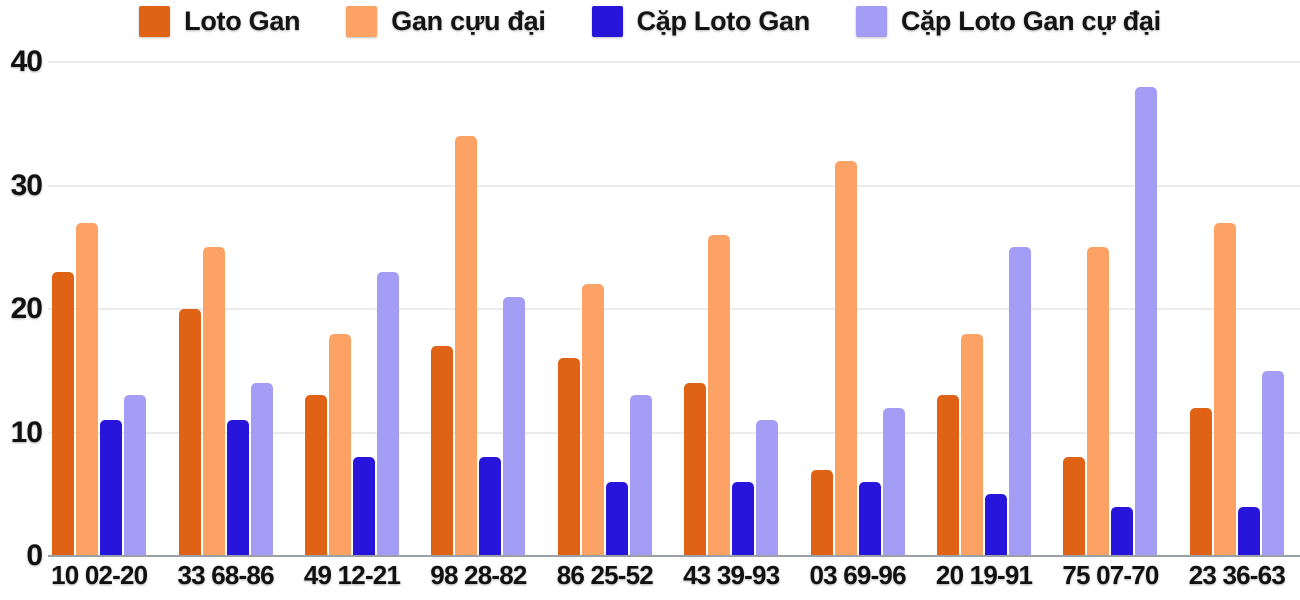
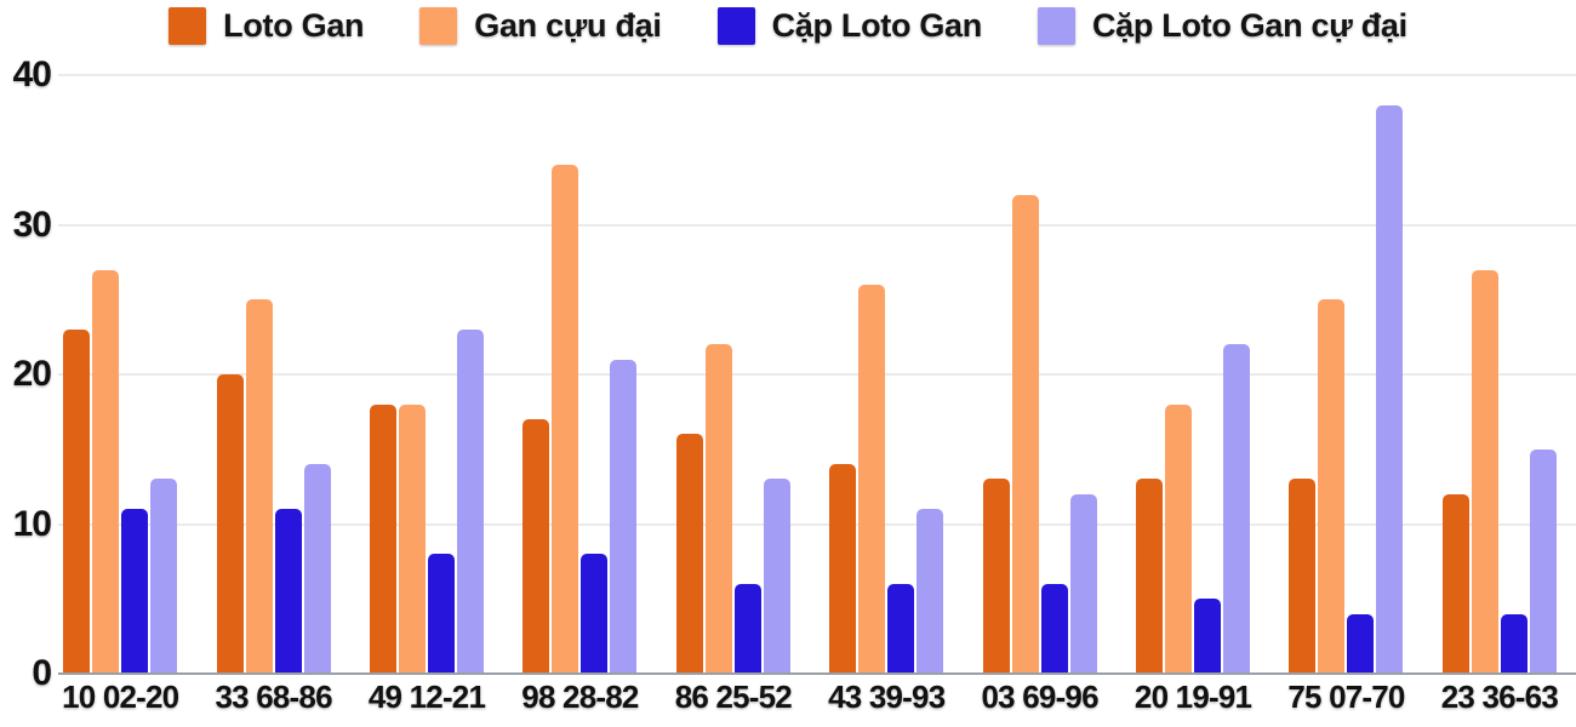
Loto Gan/49 12-21: 13 -> 18
Loto Gan/03 69-96: 7 -> 13
Cặp Loto Gan cự đại/20 19-91: 25 -> 22
Loto Gan/75 07-70: 8 -> 13
